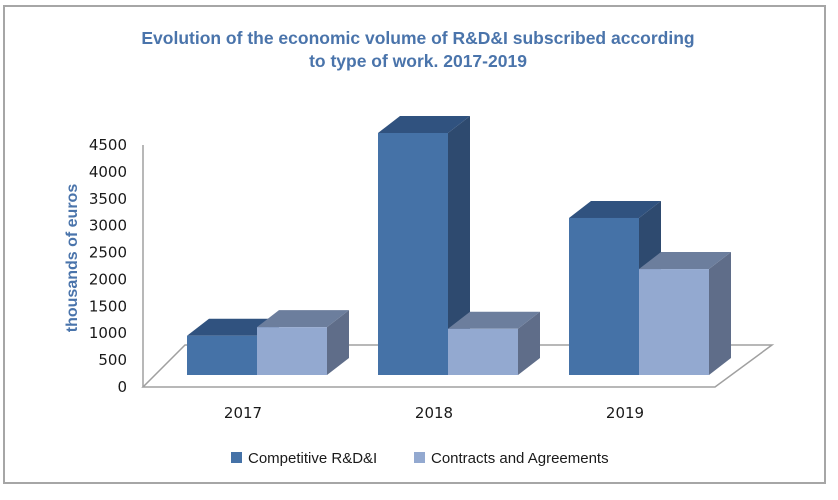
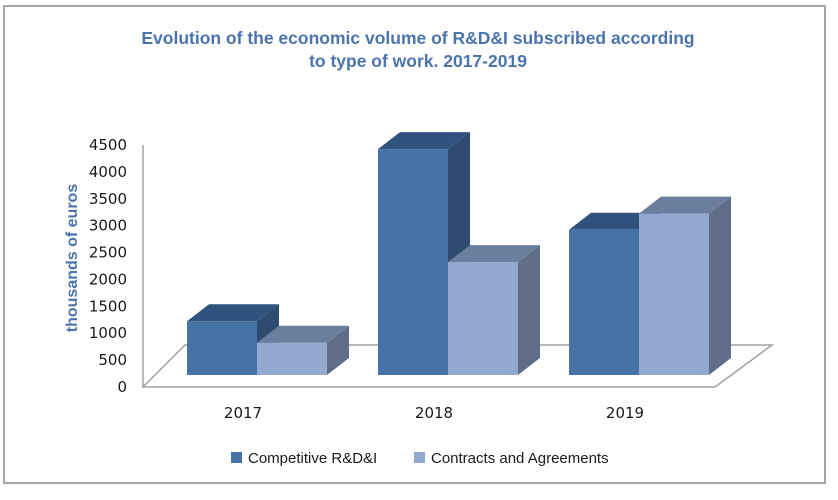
Competitive R&D&I/2017: 700 -> 1000
Contracts and Agreements/2017: 900 -> 600
Competitive R&D&I/2018: 4500 -> 4200
Contracts and Agreements/2018: 900 -> 2100
Competitive R&D&I/2019: 2900 -> 2700
Contracts and Agreements/2019: 2000 -> 3000
